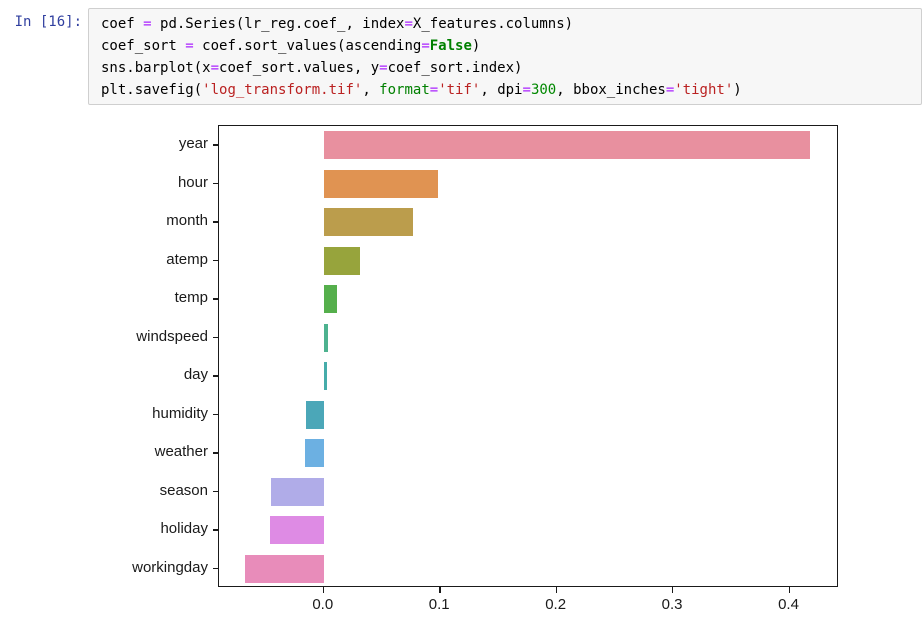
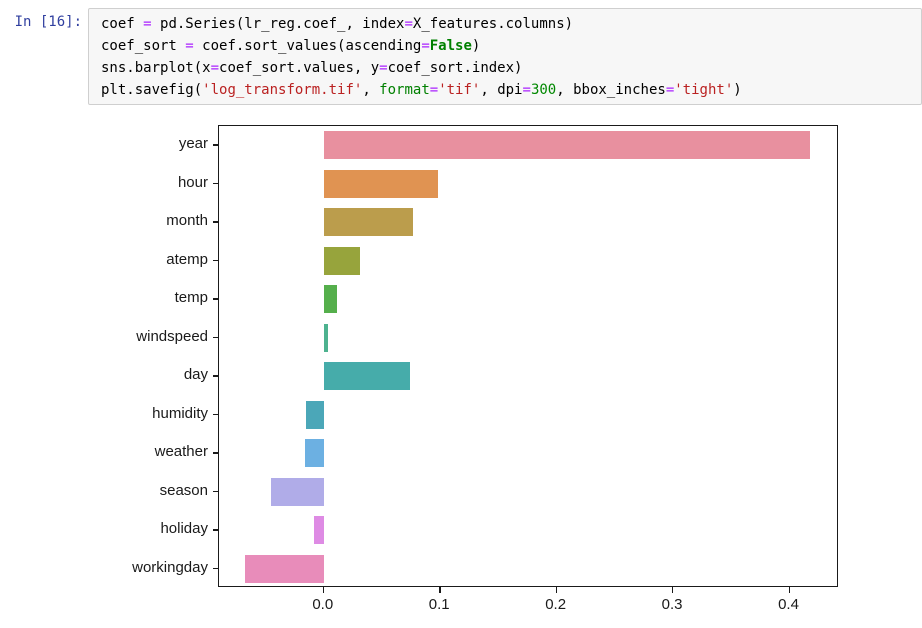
day: 0.003 -> 0.074
holiday: -0.046 -> -0.008
